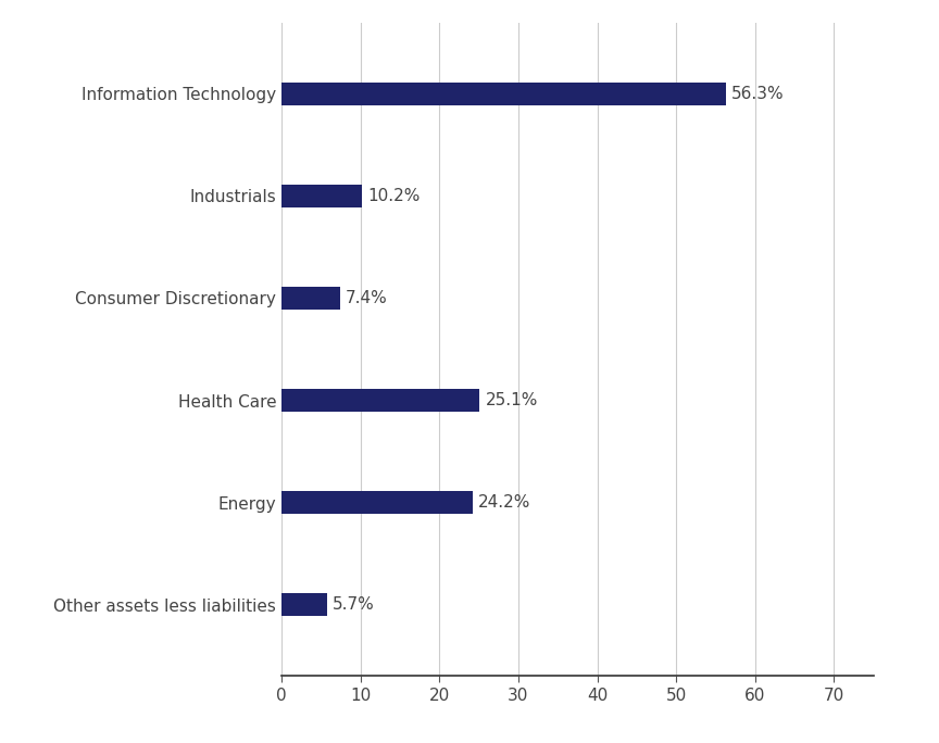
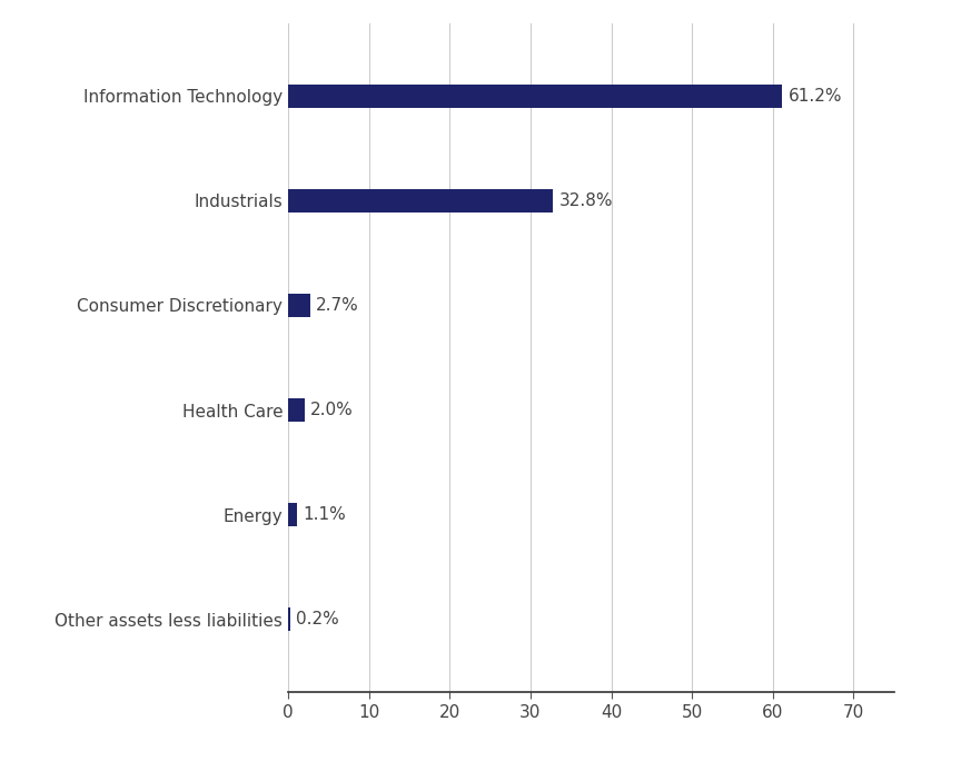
Information Technology: 56.3% -> 61.2%
Industrials: 10.2% -> 32.8%
Consumer Discretionary: 7.4% -> 2.7%
Health Care: 25.1% -> 2.0%
Energy: 24.2% -> 1.1%
Other assets less liabilities: 5.7% -> 0.2%
